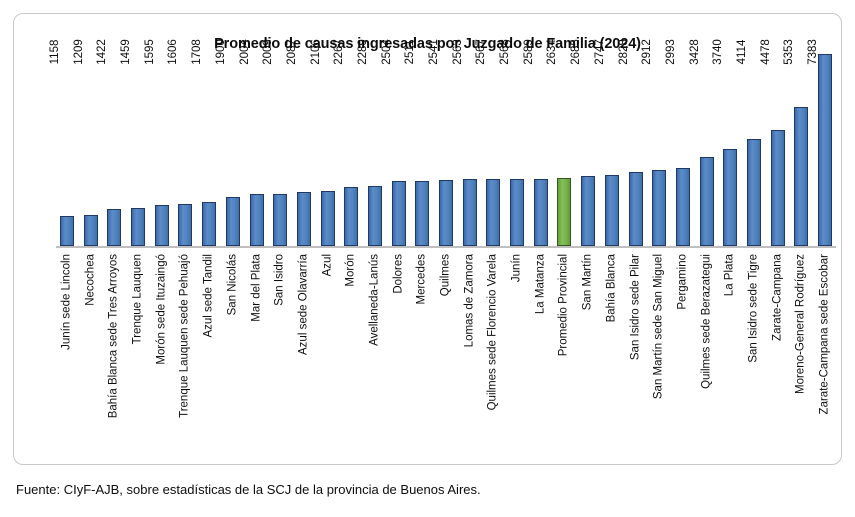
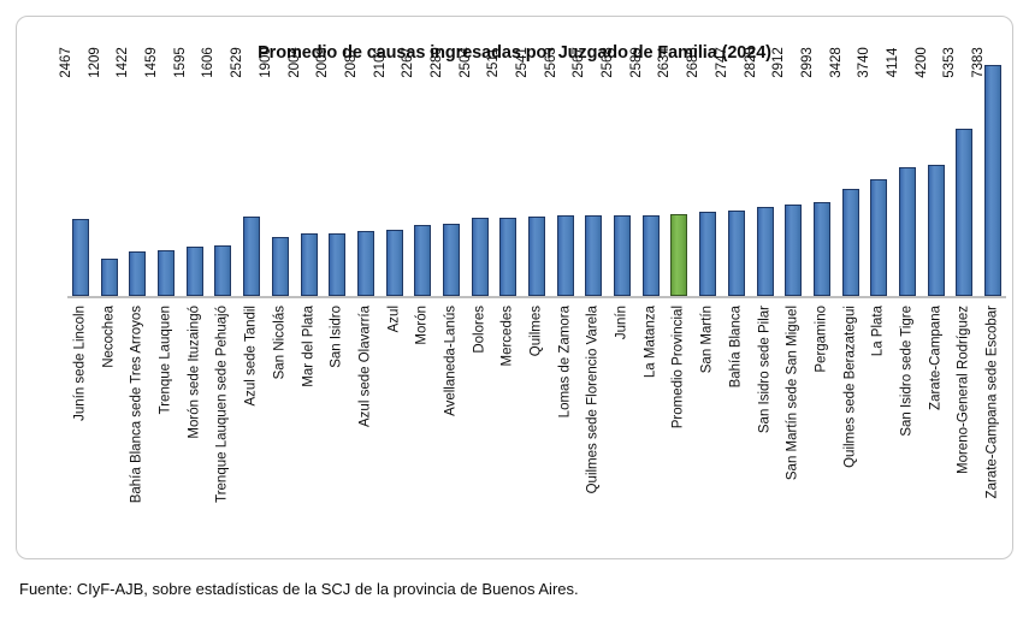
Junín sede Lincoln: 1158 -> 2467
Azul sede Tandil: 1708 -> 2529
Zarate-Campana: 4478 -> 4200
